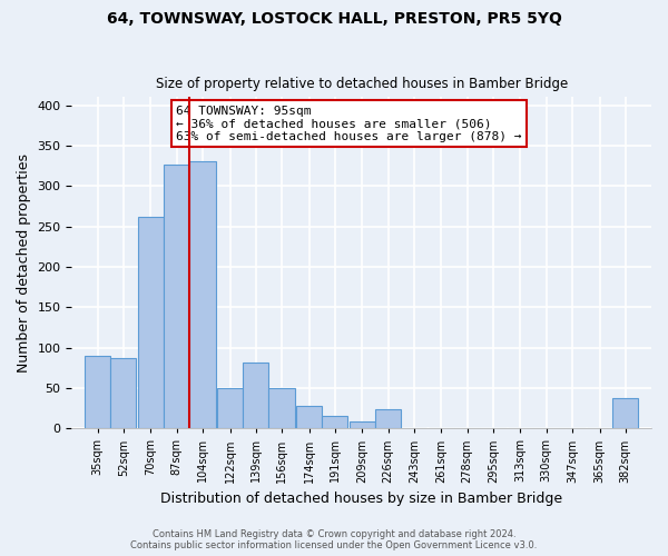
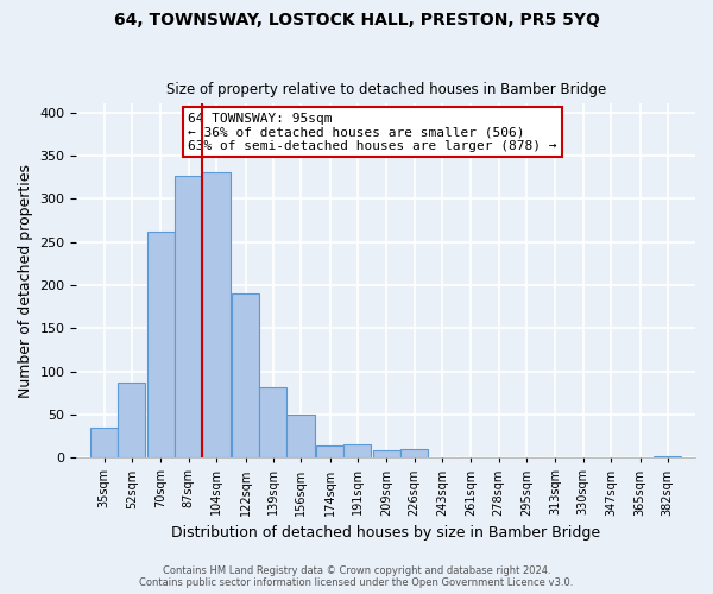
35sqm: 90 -> 35
122sqm: 50 -> 190
174sqm: 28 -> 14
226sqm: 24 -> 10
382sqm: 38 -> 2
